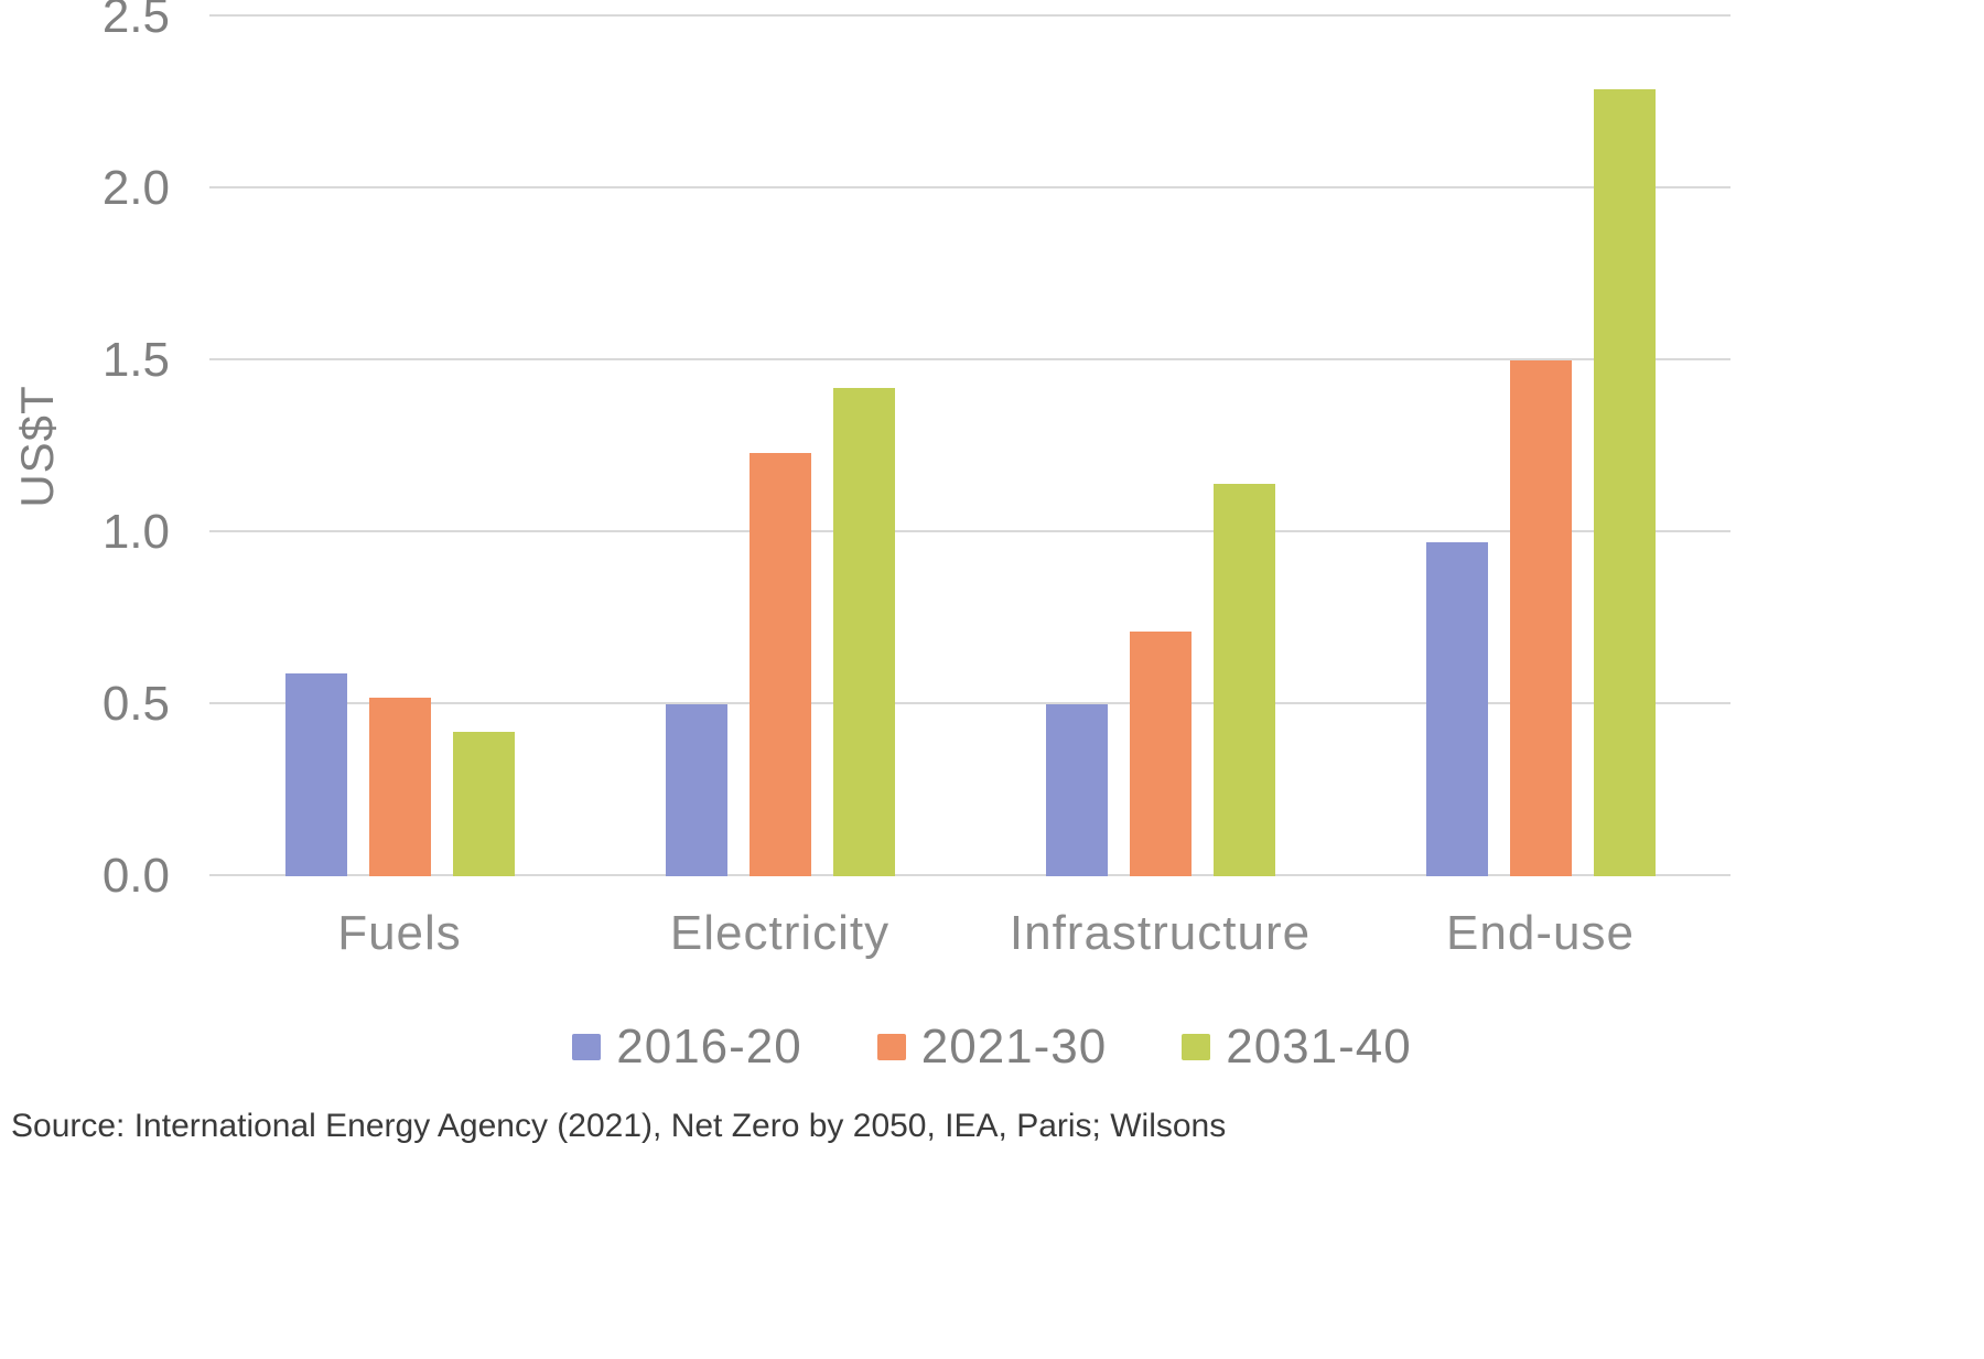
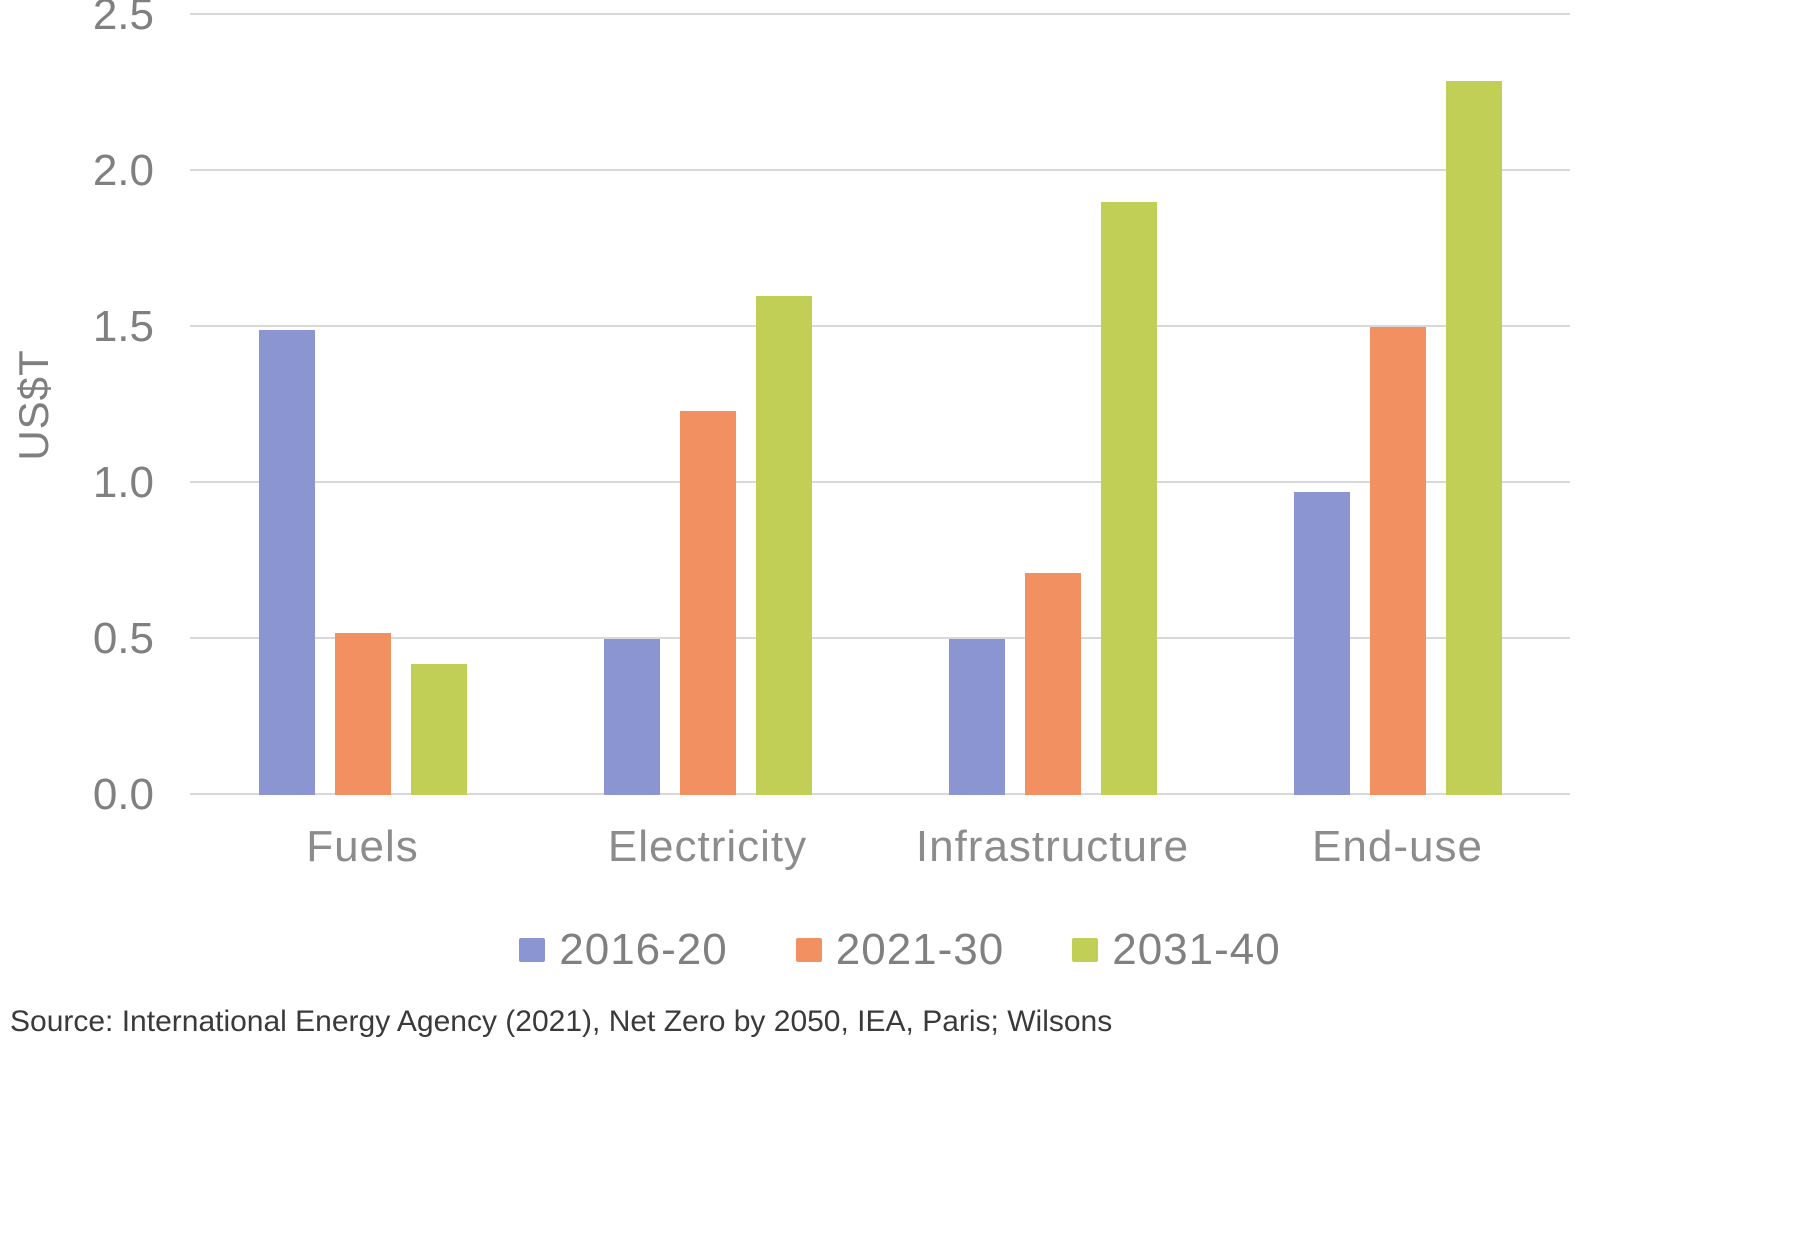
2016-20/Fuels: 0.59 -> 1.49
2031-40/Electricity: 1.42 -> 1.60
2031-40/Infrastructure: 1.14 -> 1.90
